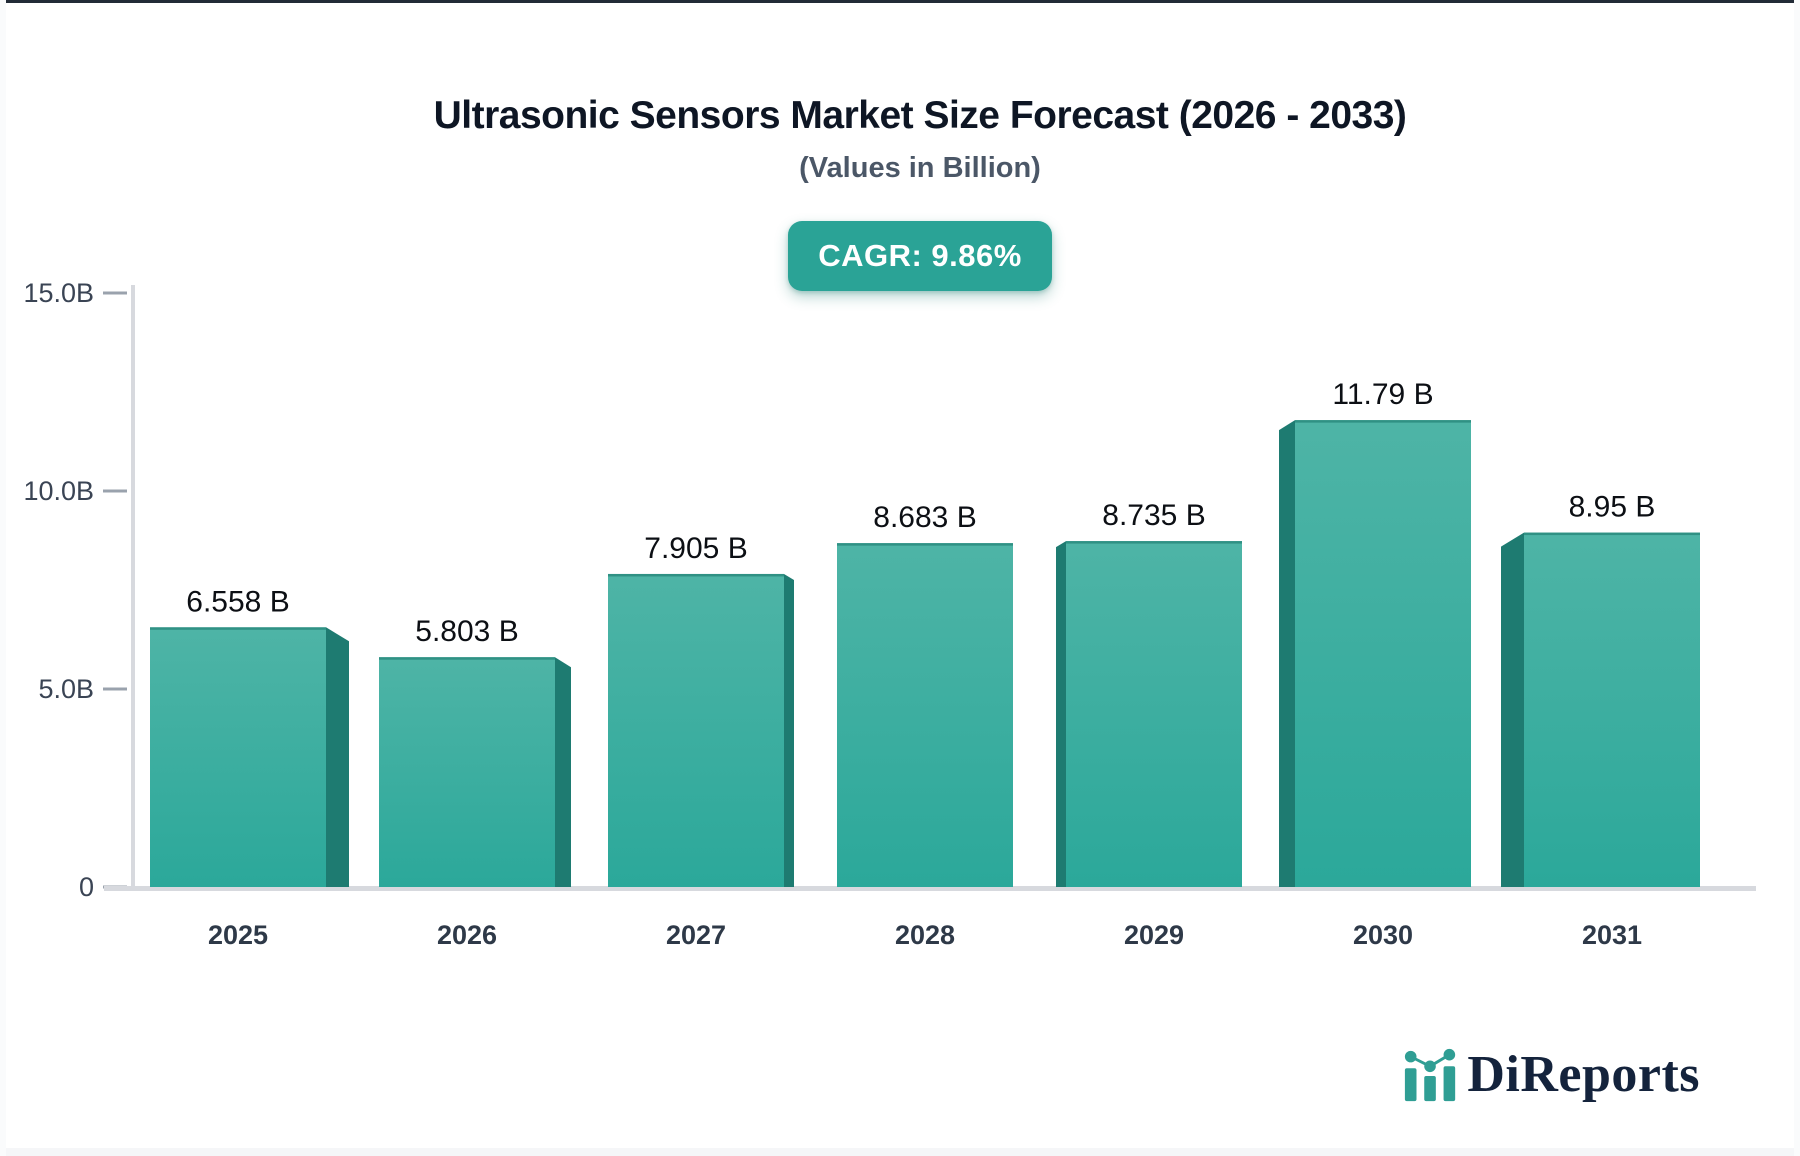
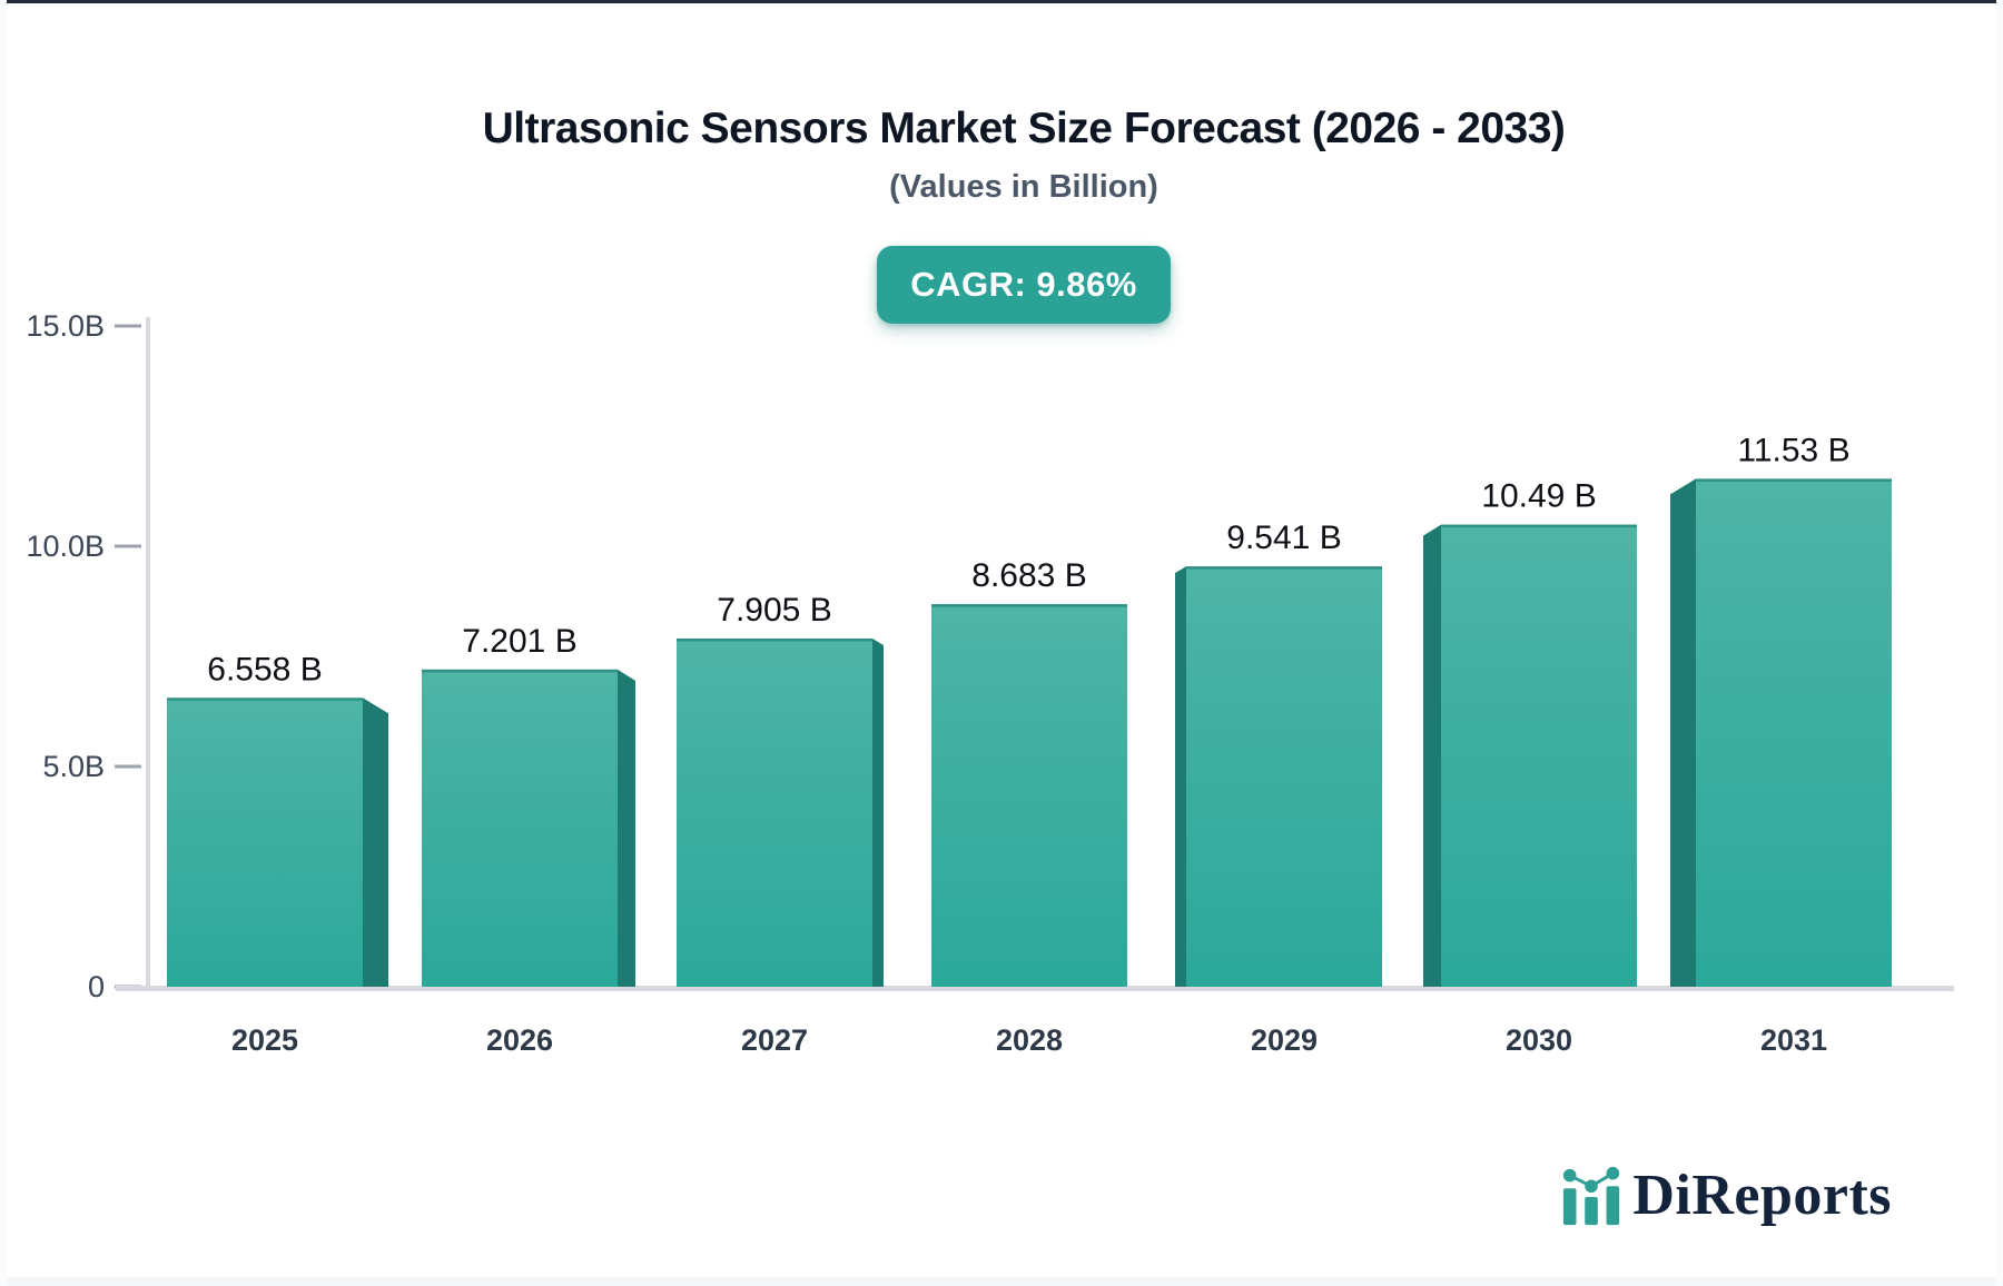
2026: 5.803 -> 7.201
2029: 8.735 -> 9.541
2030: 11.79 -> 10.49
2031: 8.95 -> 11.53
